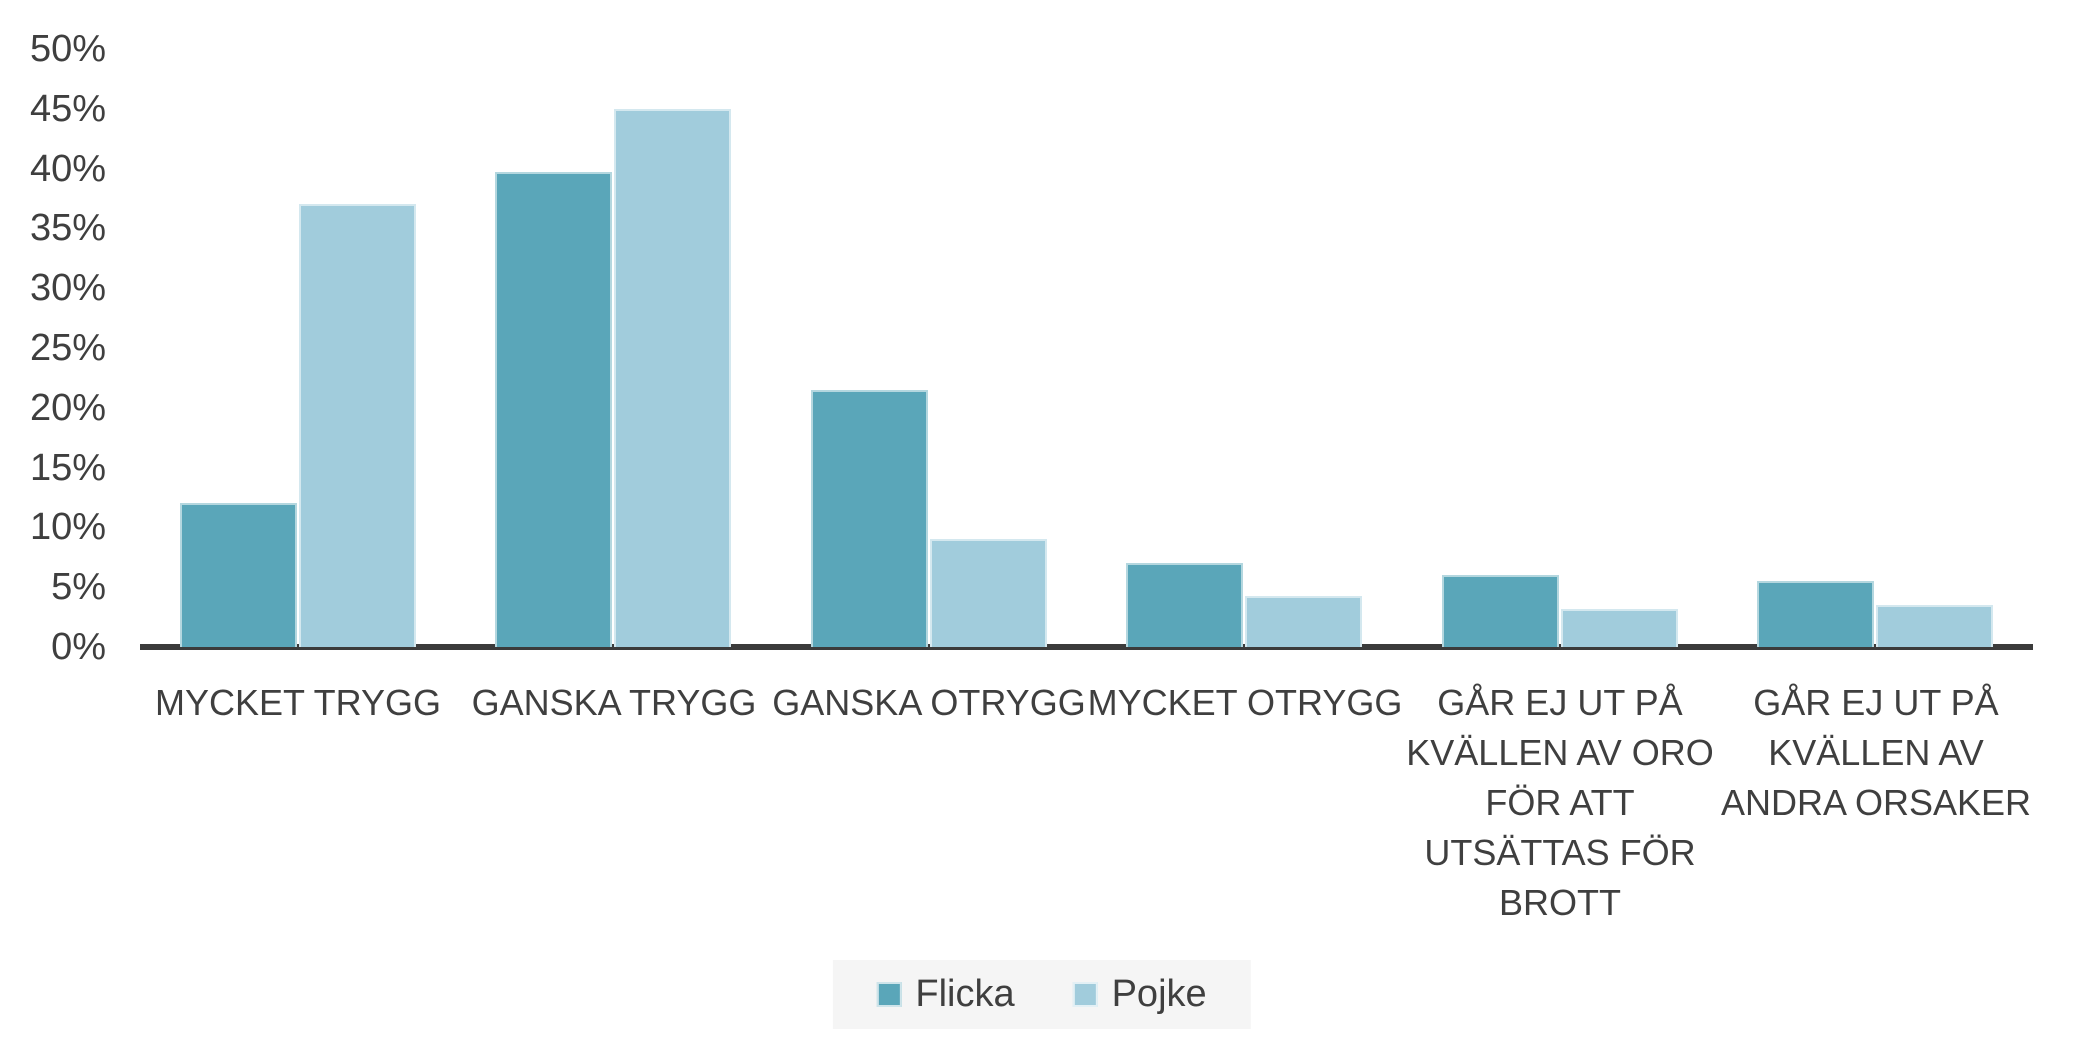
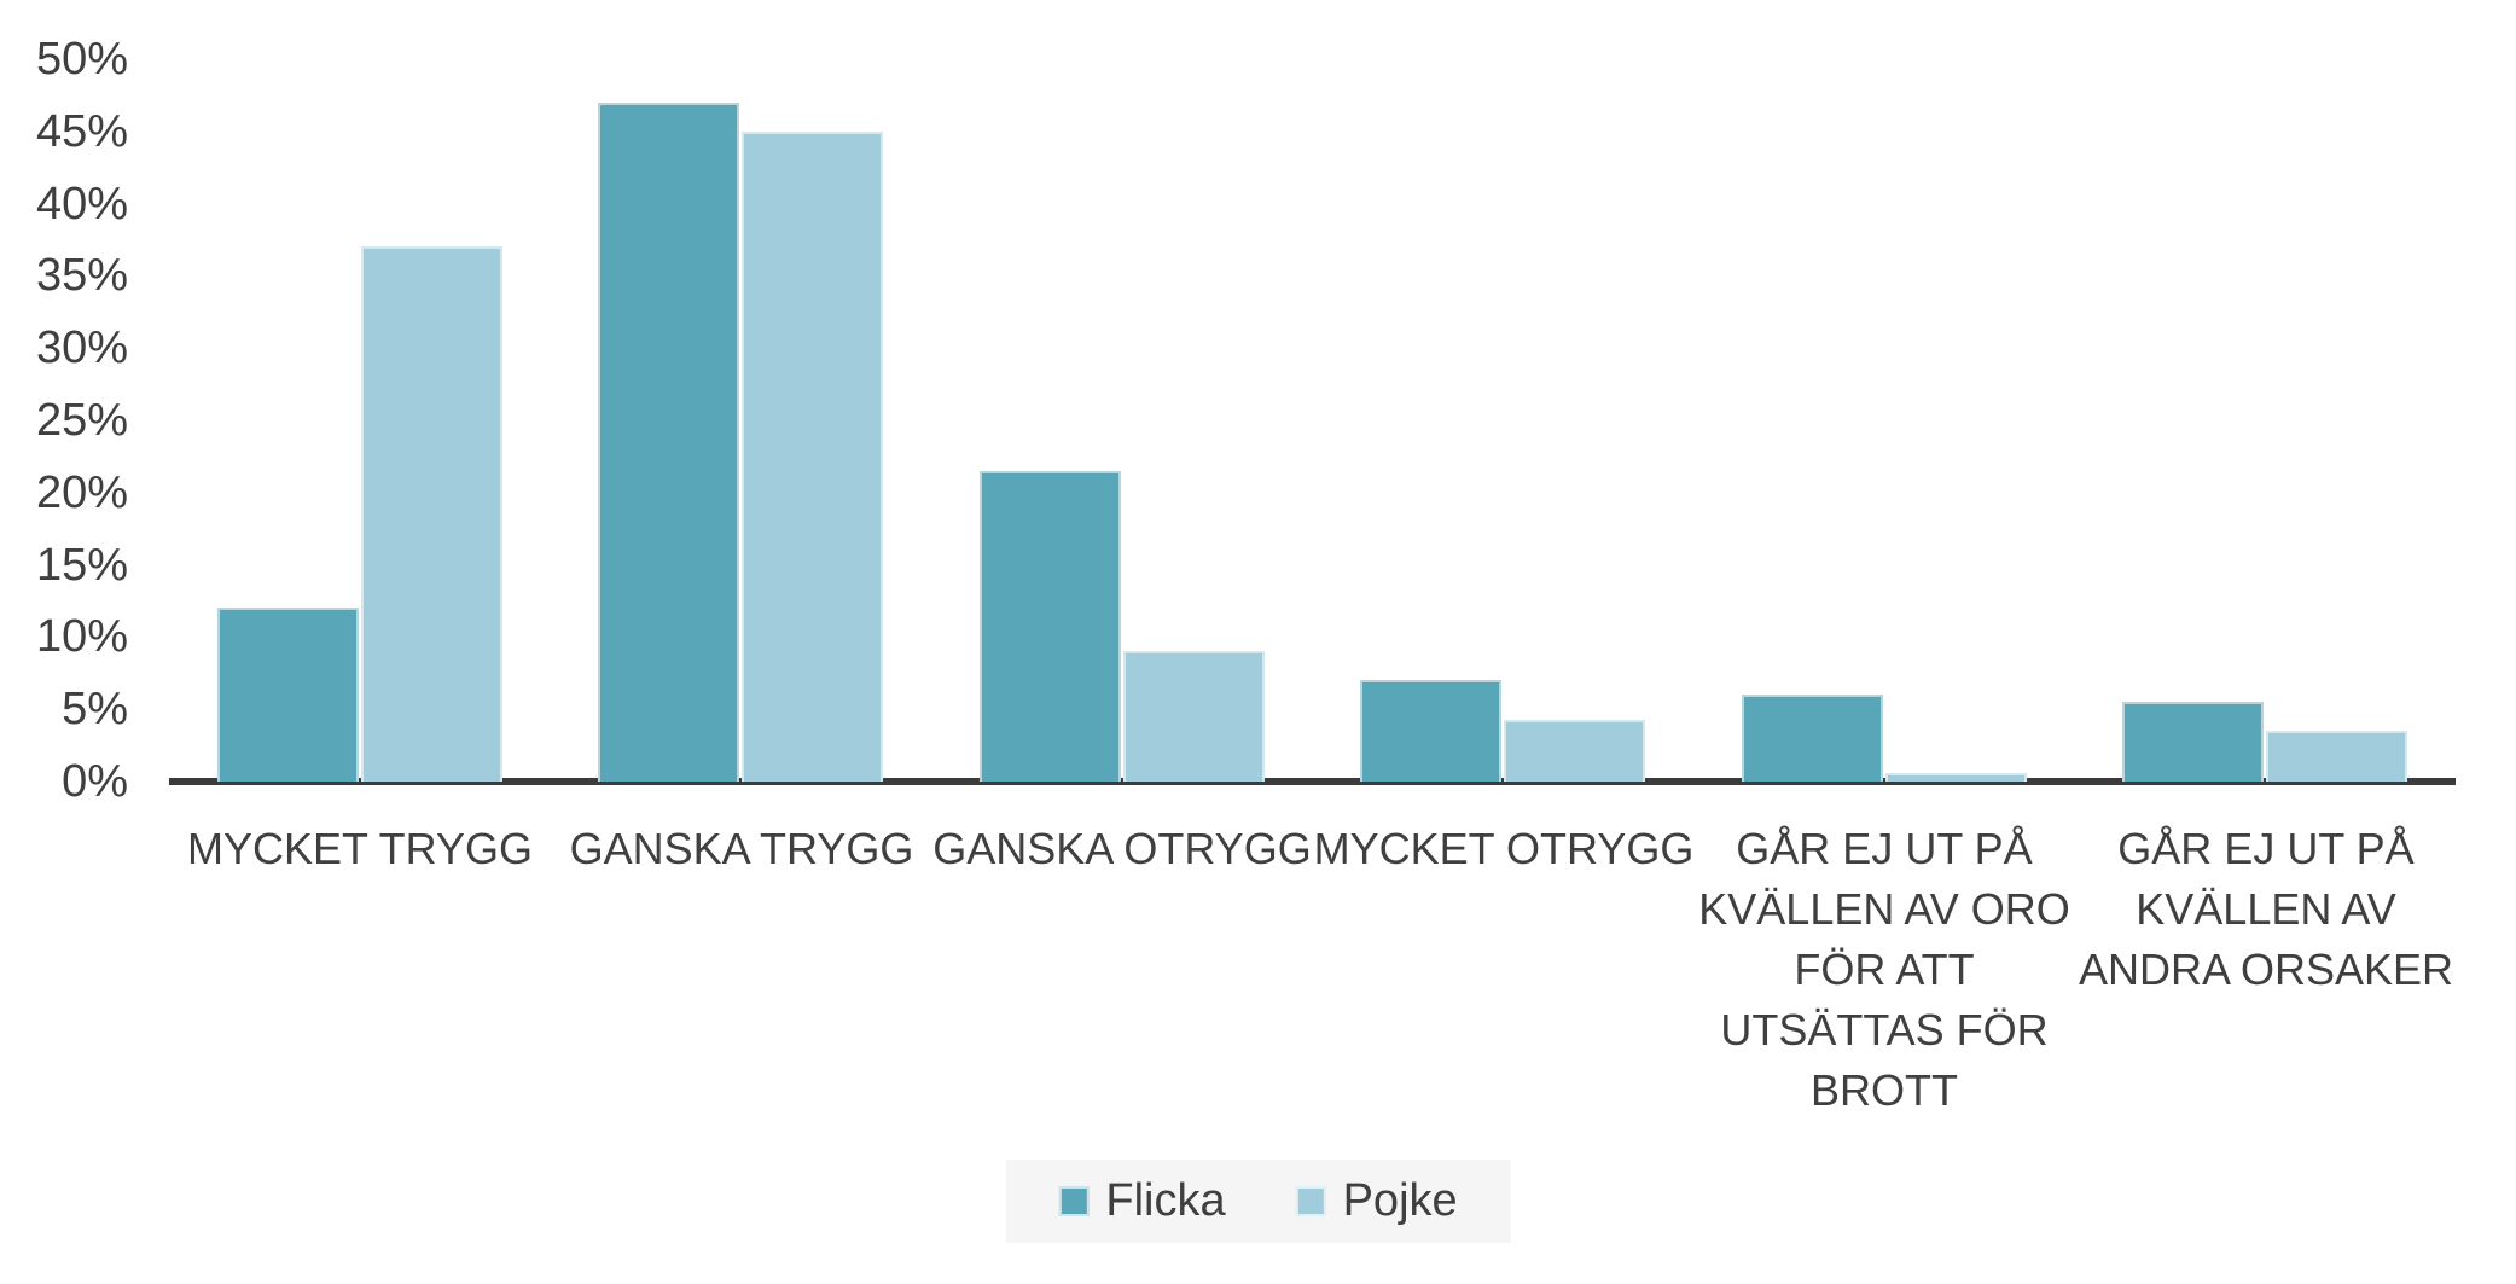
Flicka/GANSKA TRYGG: 39.7% -> 47.0%
Pojke/GÅR EJ UT PÅ KVÄLLEN AV ORO FÖR ATT UTSÄTTAS FÖR BROTT: 3.2% -> 0.6%
